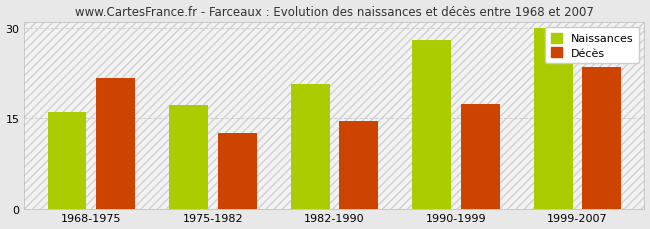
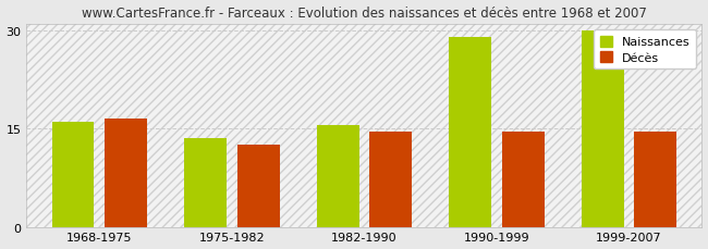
Décès/1968-1975: 21.6 -> 16.5
Naissances/1975-1982: 17.2 -> 13.5
Naissances/1982-1990: 20.6 -> 15.5
Naissances/1990-1999: 28.0 -> 29.0
Décès/1990-1999: 17.4 -> 14.5
Décès/1999-2007: 23.4 -> 14.5
